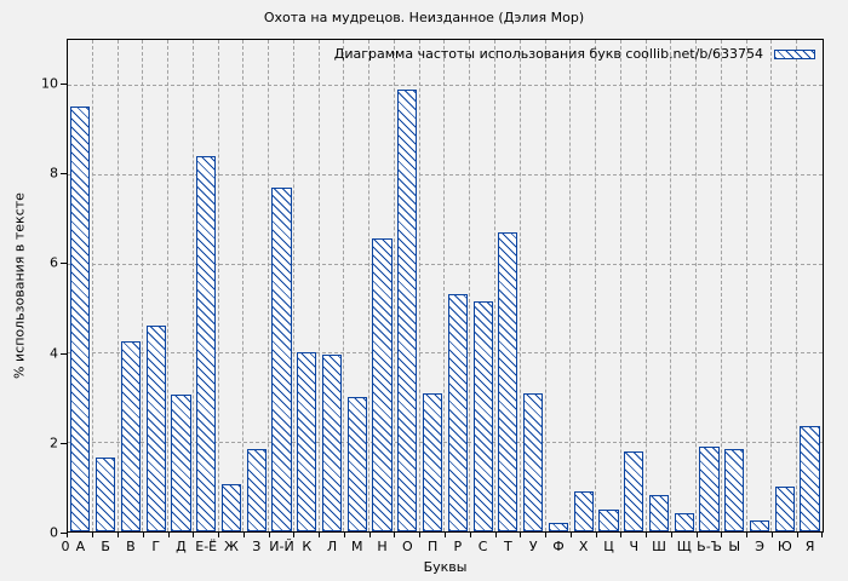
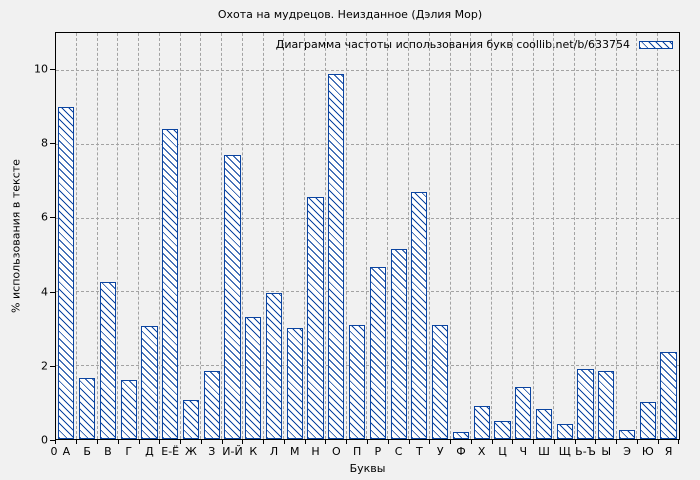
А: 9.5 -> 9.0
Г: 4.6 -> 1.6
К: 4.0 -> 3.3
Р: 5.3 -> 4.7
Ч: 1.8 -> 1.4
